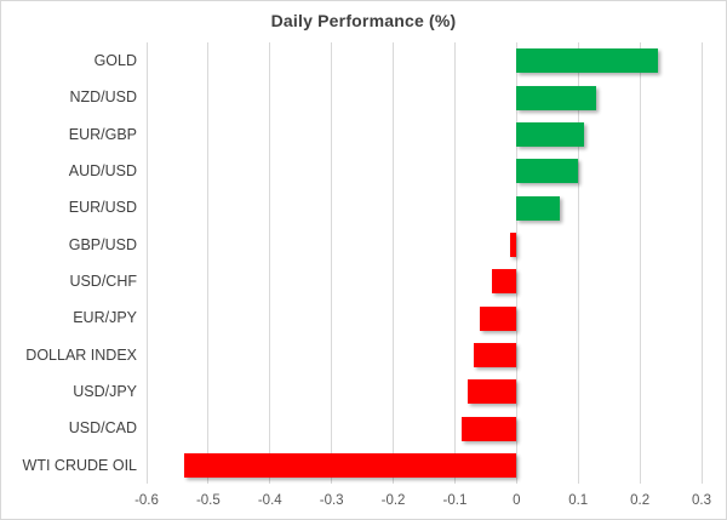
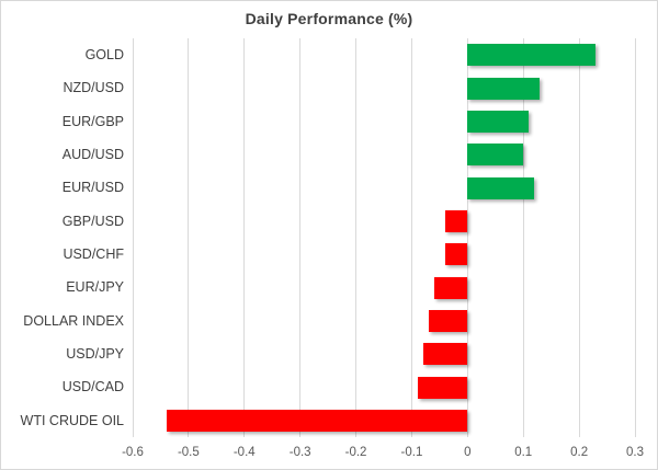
EUR/USD: 0.07 -> 0.12
GBP/USD: -0.01 -> -0.04
